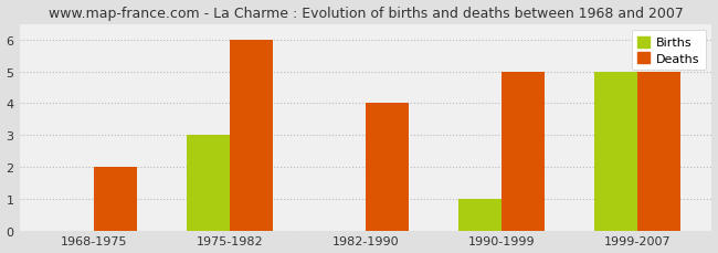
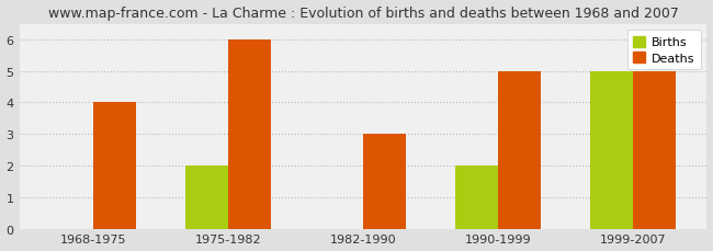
Deaths/1968-1975: 2 -> 4
Births/1975-1982: 3 -> 2
Deaths/1982-1990: 4 -> 3
Births/1990-1999: 1 -> 2
